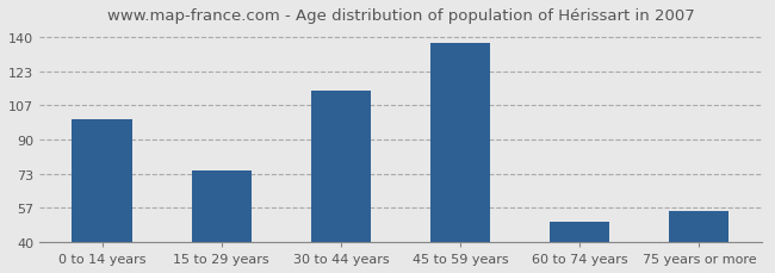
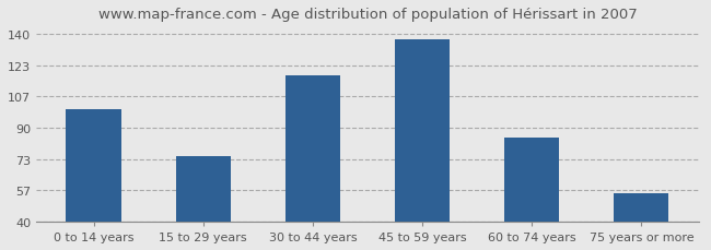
30 to 44 years: 114 -> 118
60 to 74 years: 50 -> 85
